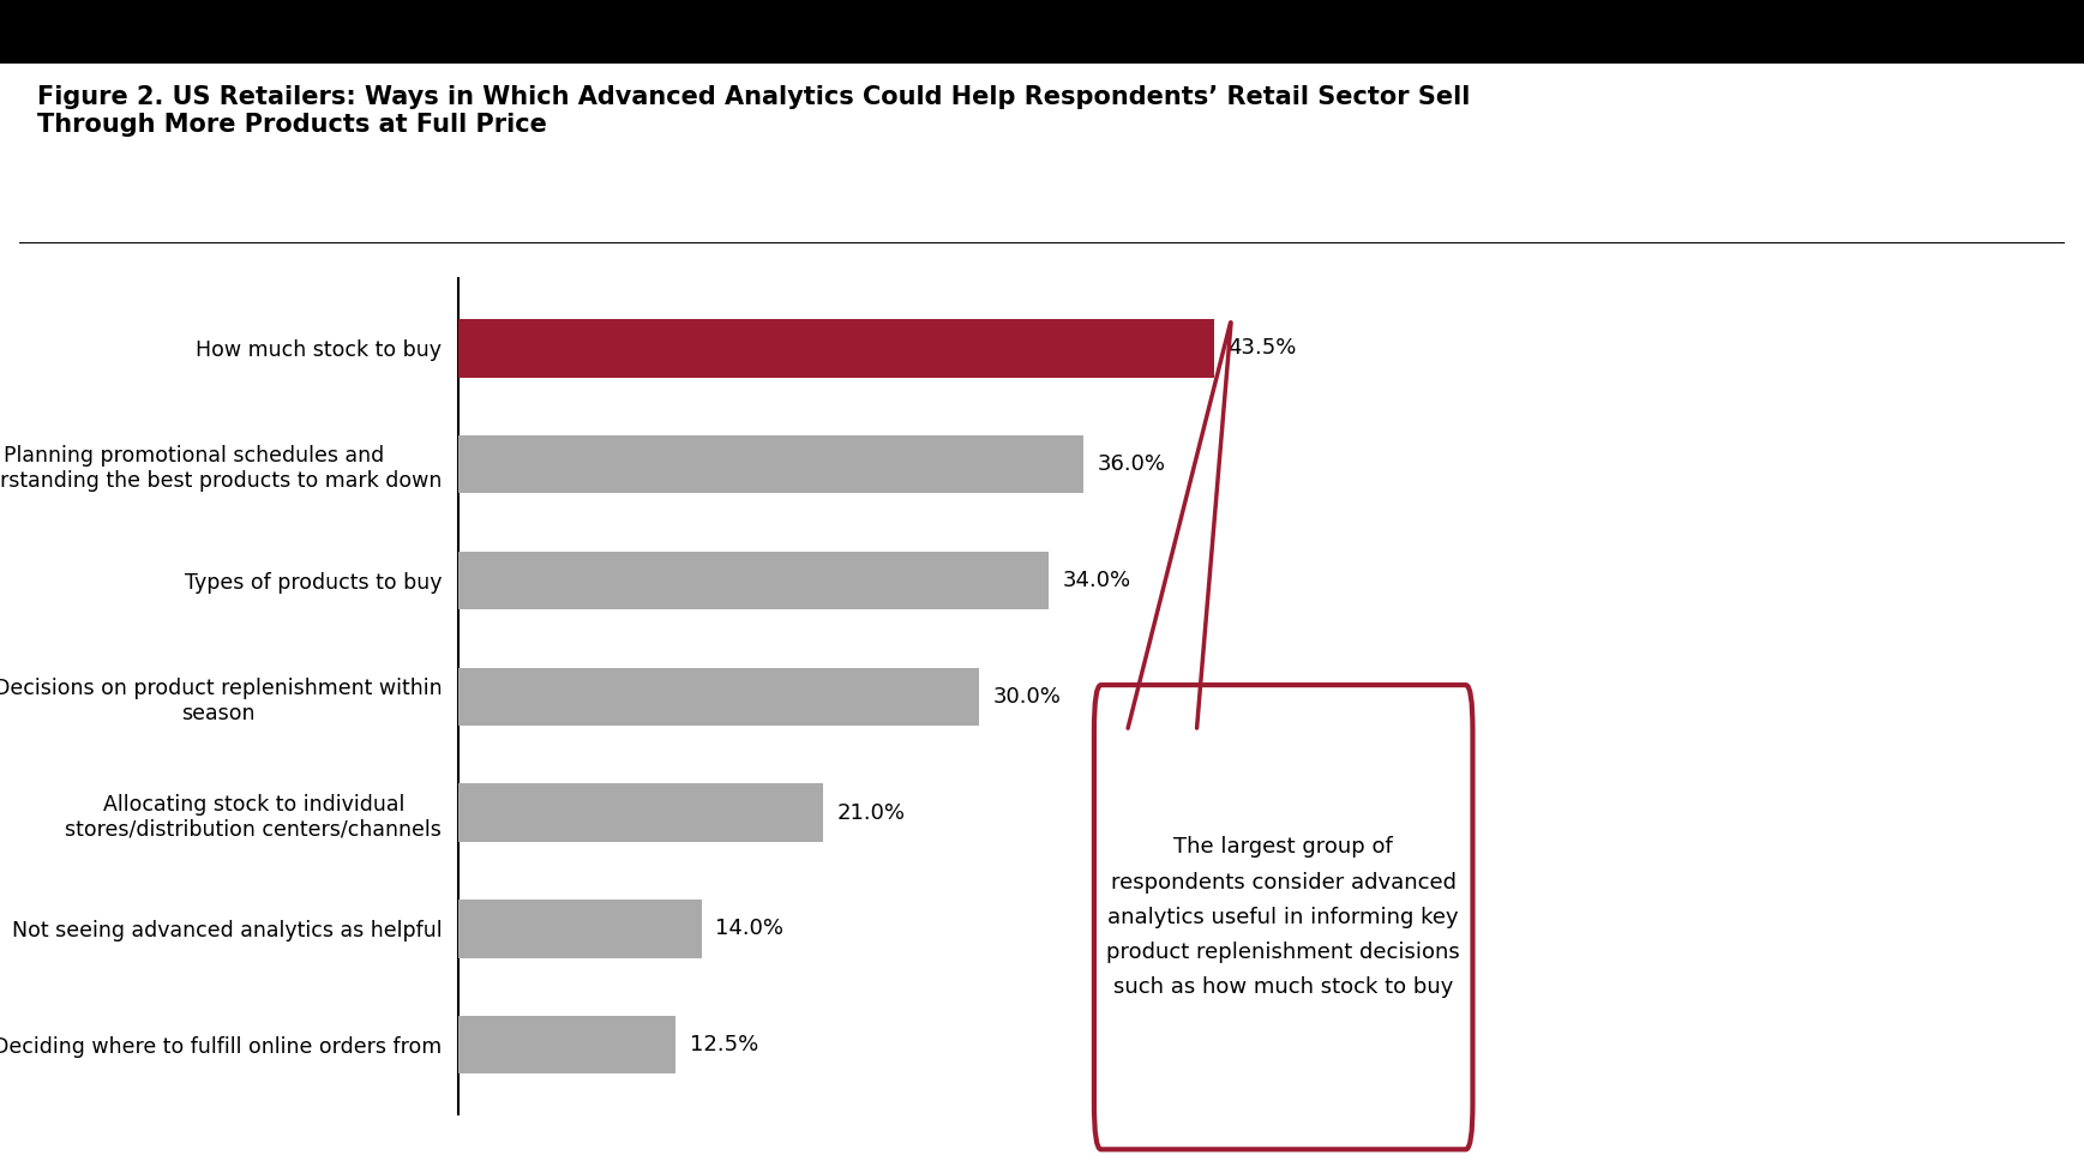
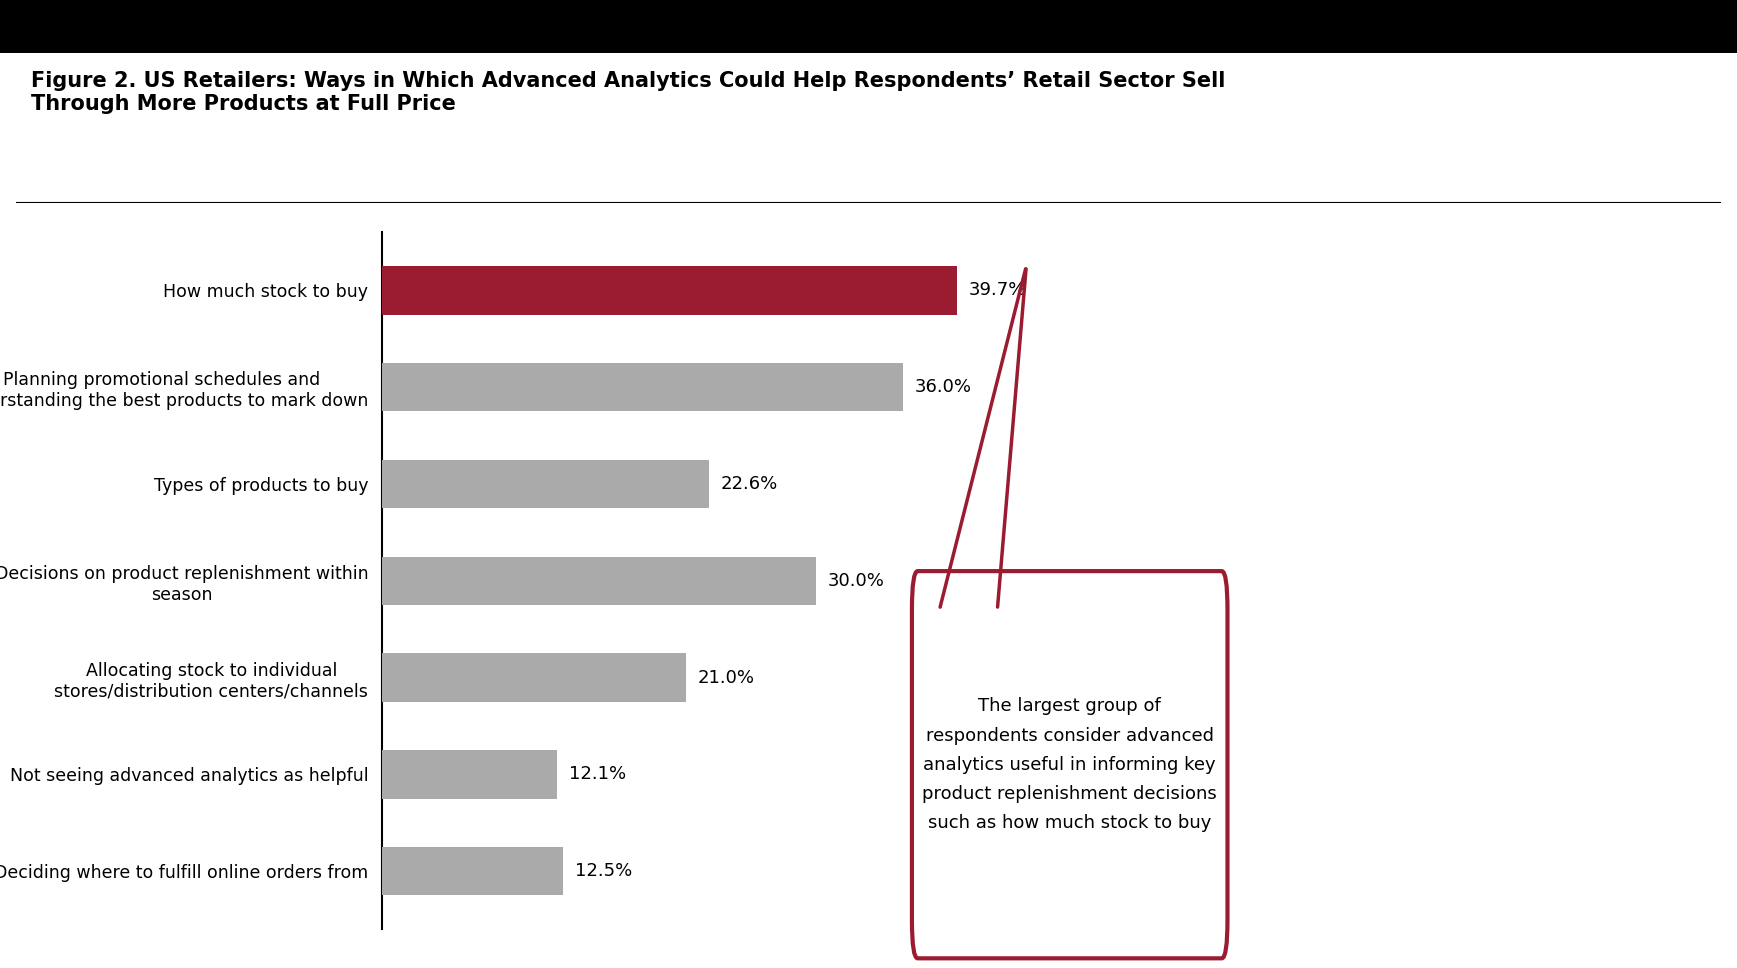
How much stock to buy: 43.5% -> 39.7%
Types of products to buy: 34.0% -> 22.6%
Not seeing advanced analytics as helpful: 14.0% -> 12.1%
